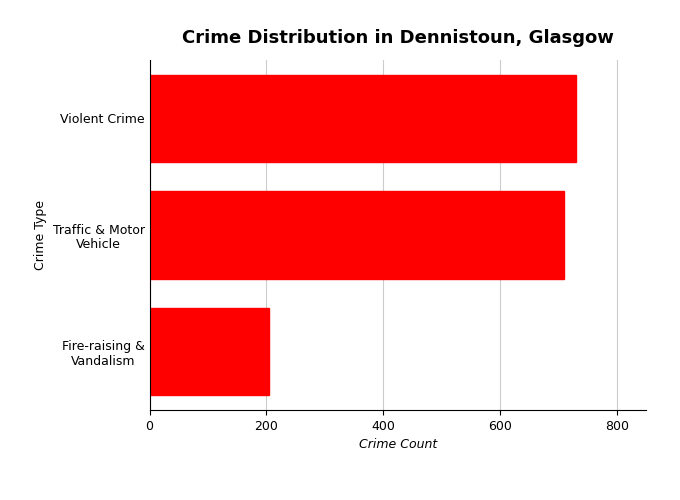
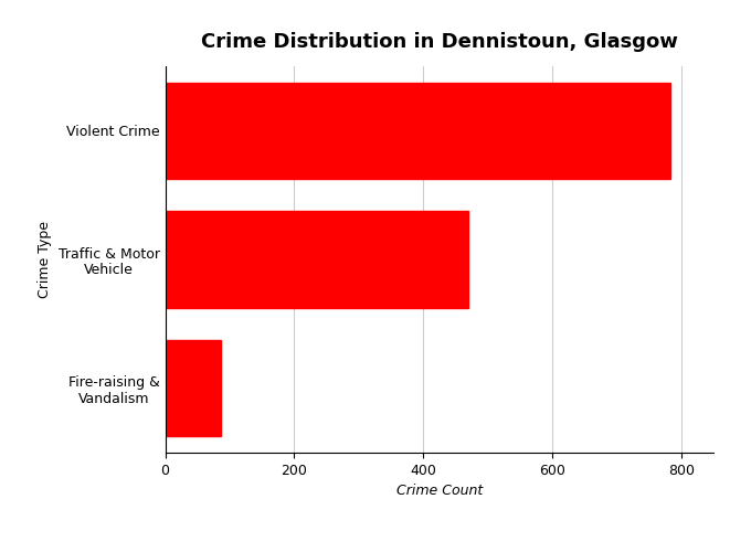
Violent Crime: 730 -> 784
Traffic & Motor Vehicle: 710 -> 470
Fire-raising & Vandalism: 205 -> 86
